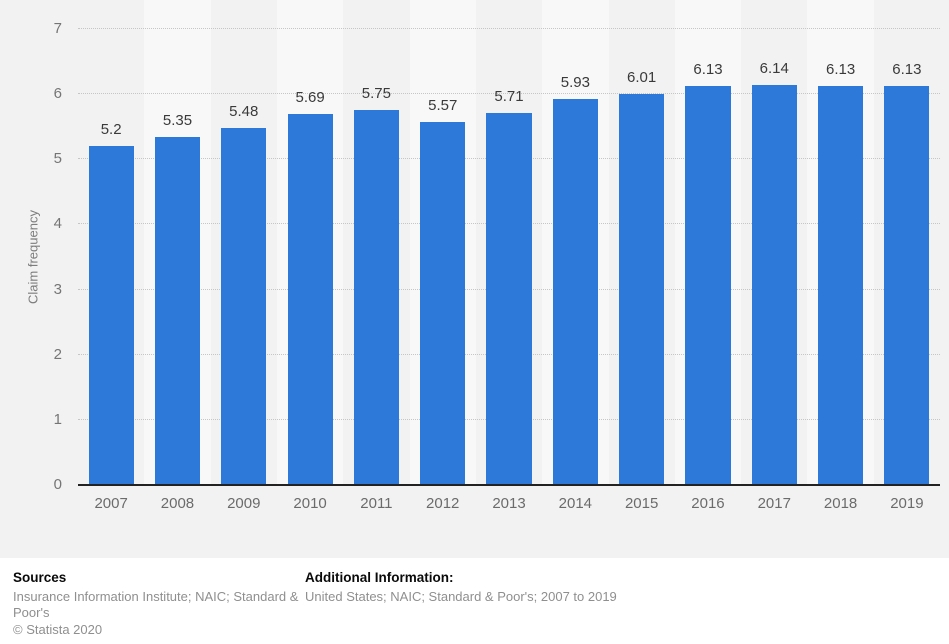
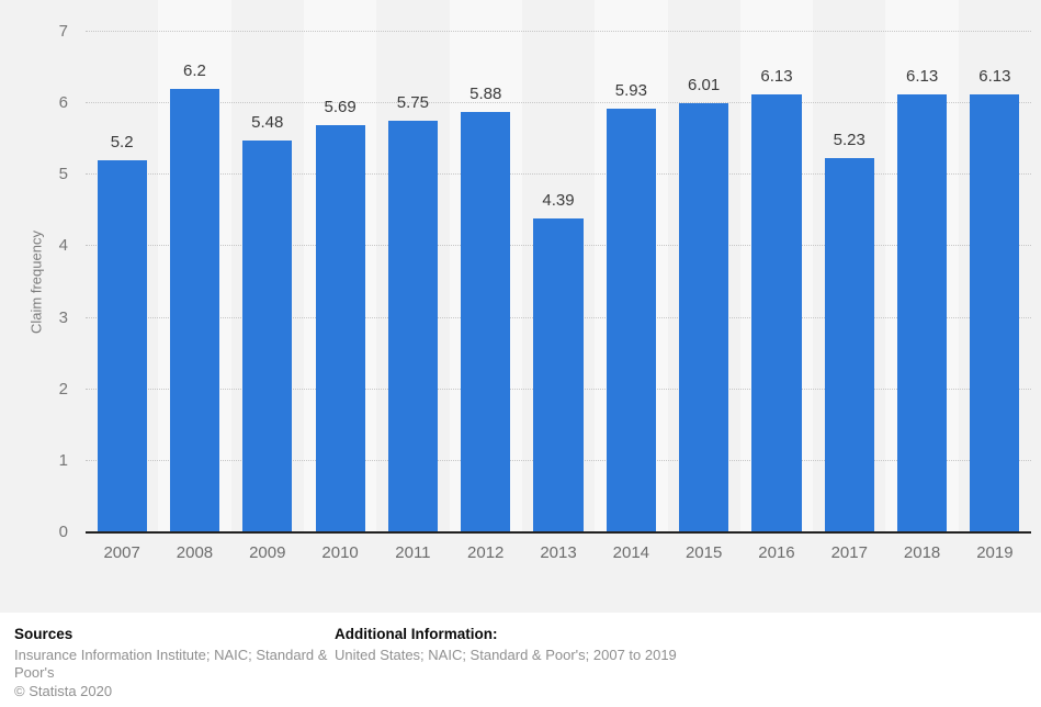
2008: 5.35 -> 6.2
2012: 5.57 -> 5.88
2013: 5.71 -> 4.39
2017: 6.14 -> 5.23
